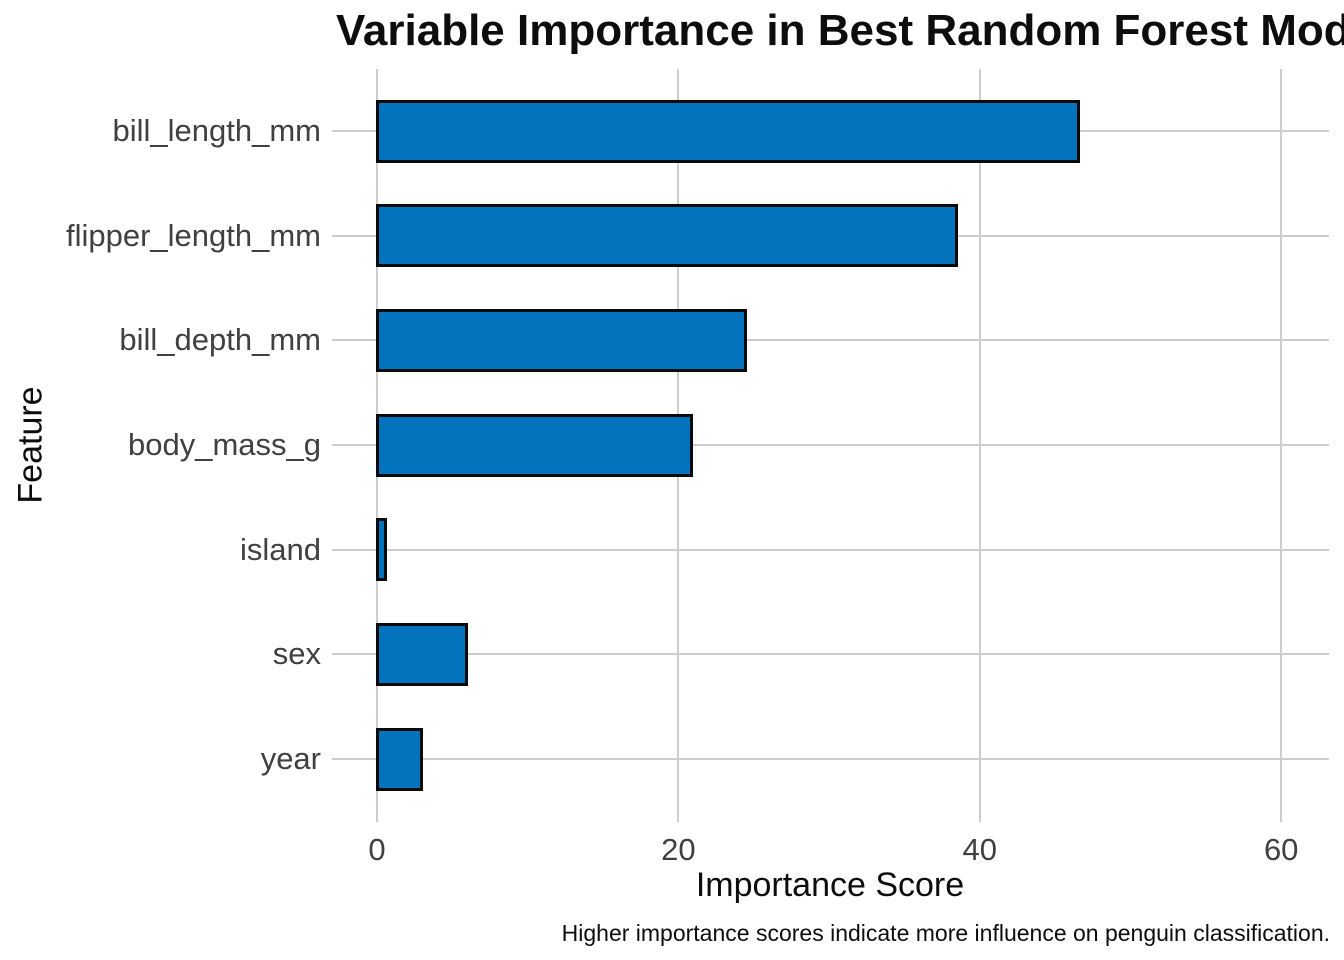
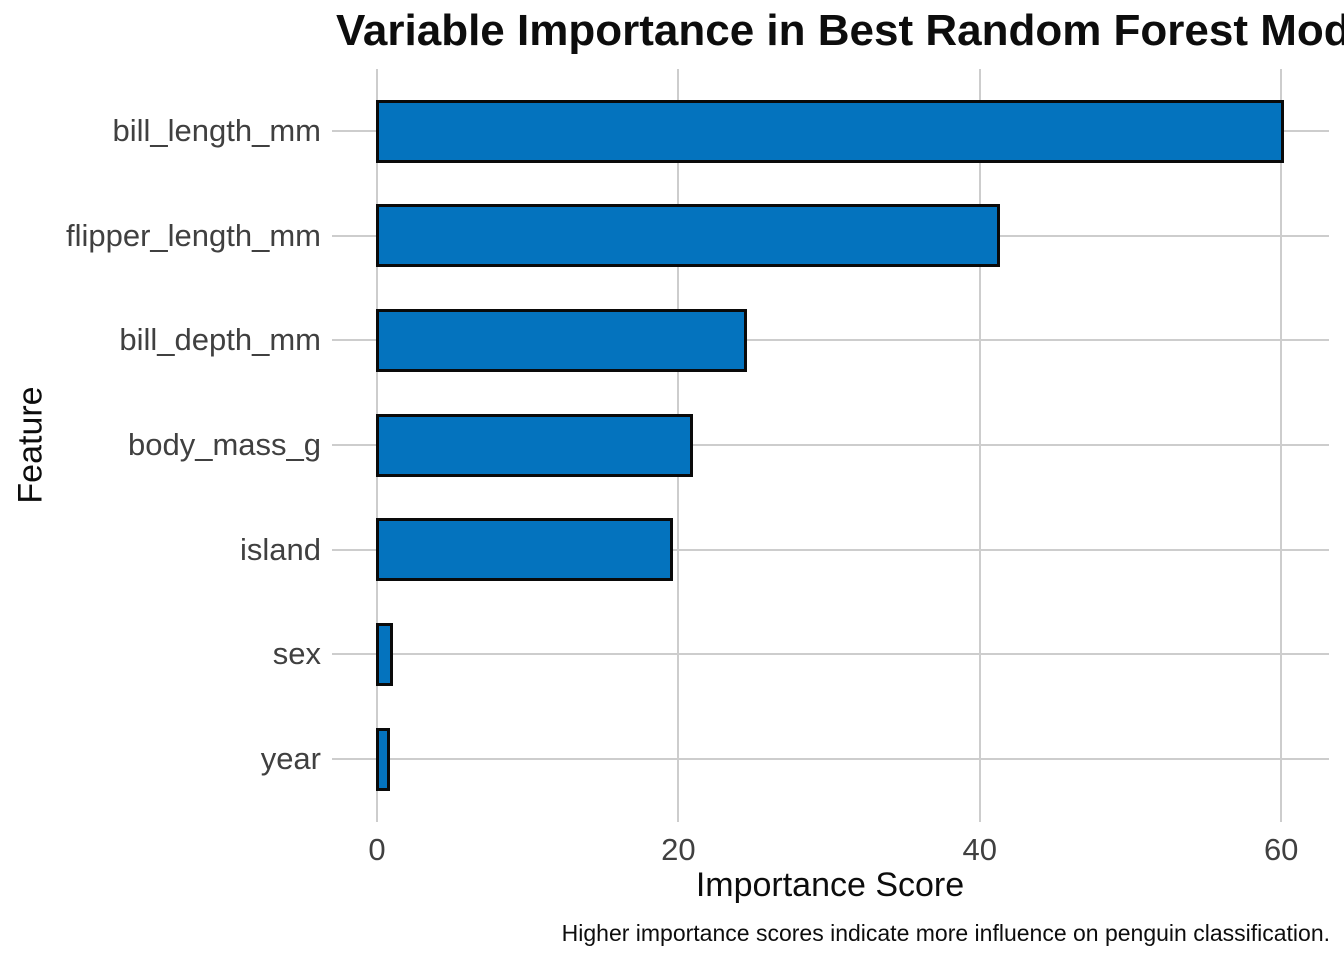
bill_length_mm: 46.6 -> 60.1
flipper_length_mm: 38.5 -> 41.3
island: 0.6 -> 19.6
sex: 6.0 -> 1.0
year: 3.0 -> 0.8
